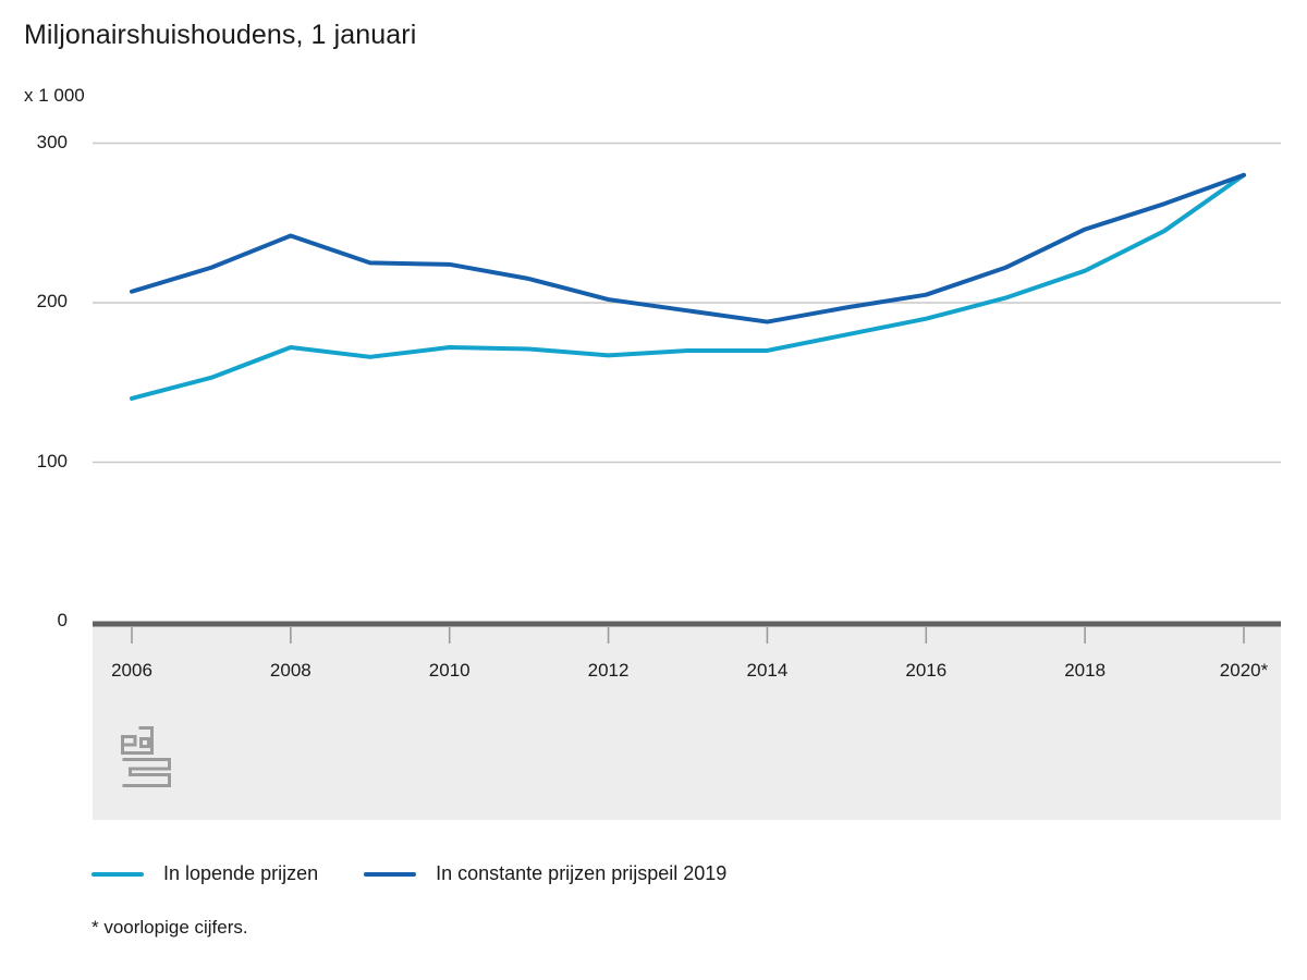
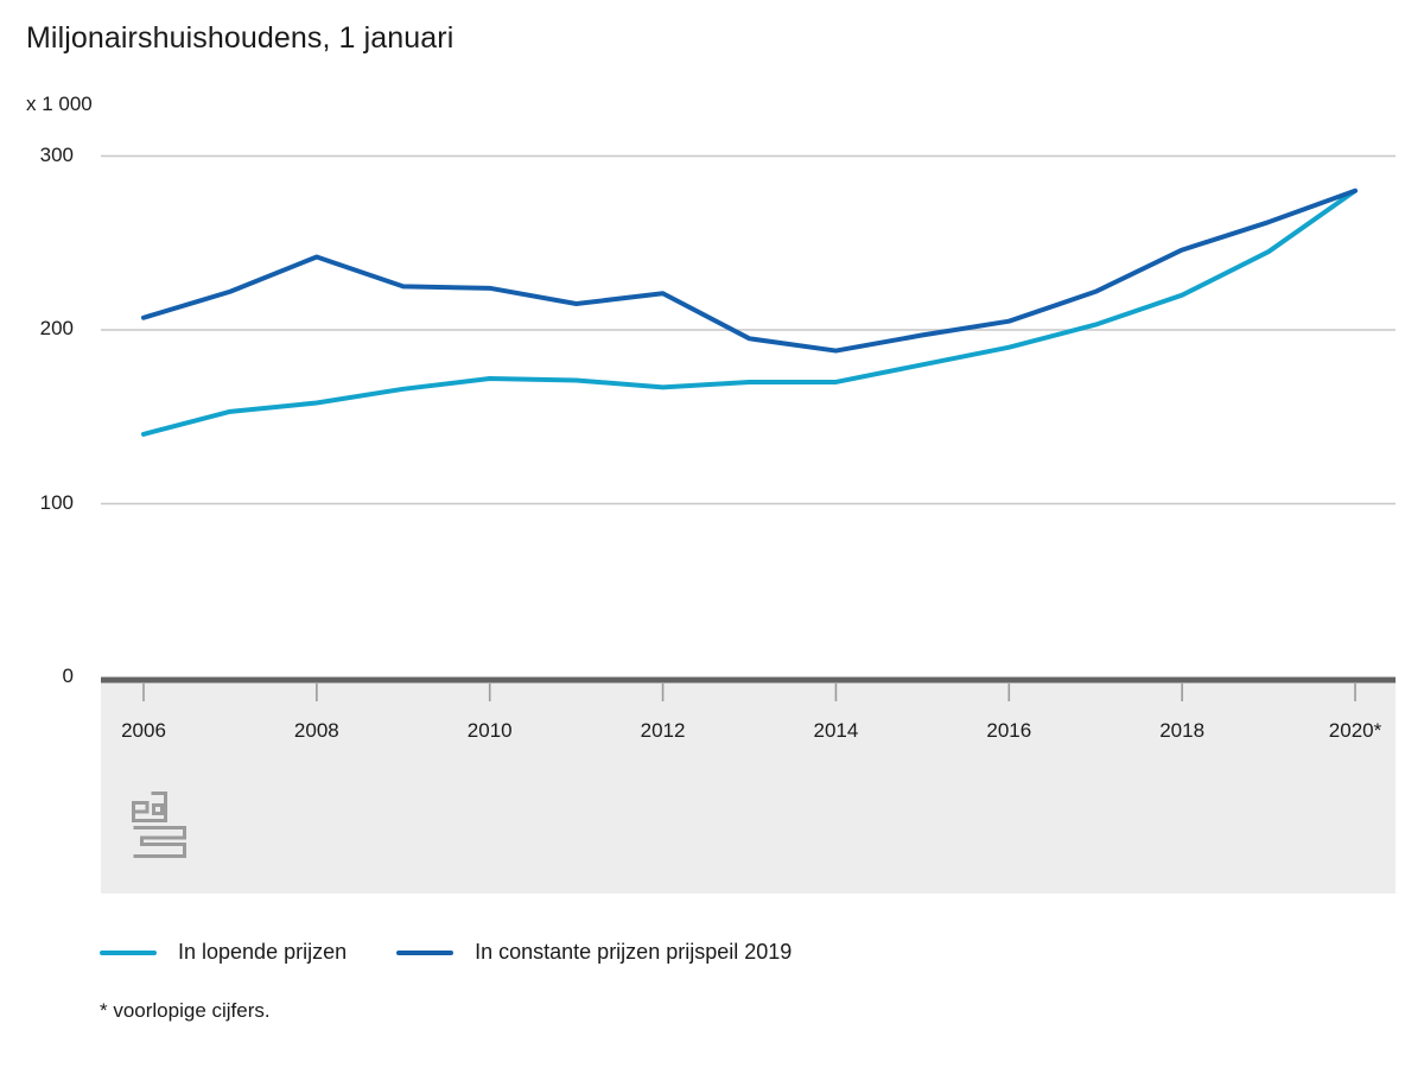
In lopende prijzen/2008: 172 -> 158
In constante prijzen prijspeil 2019/2012: 202 -> 221
